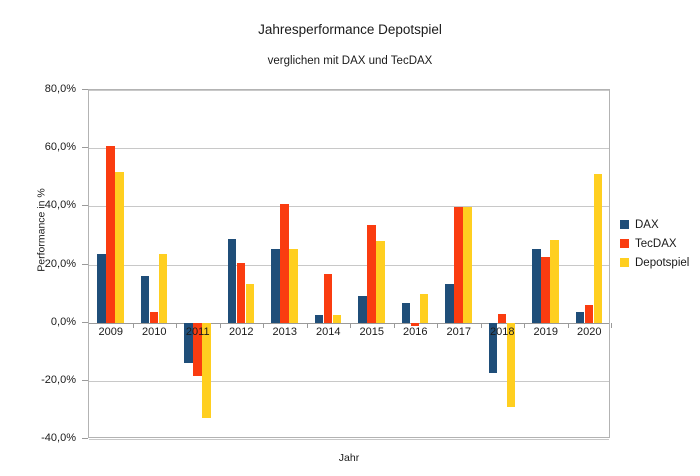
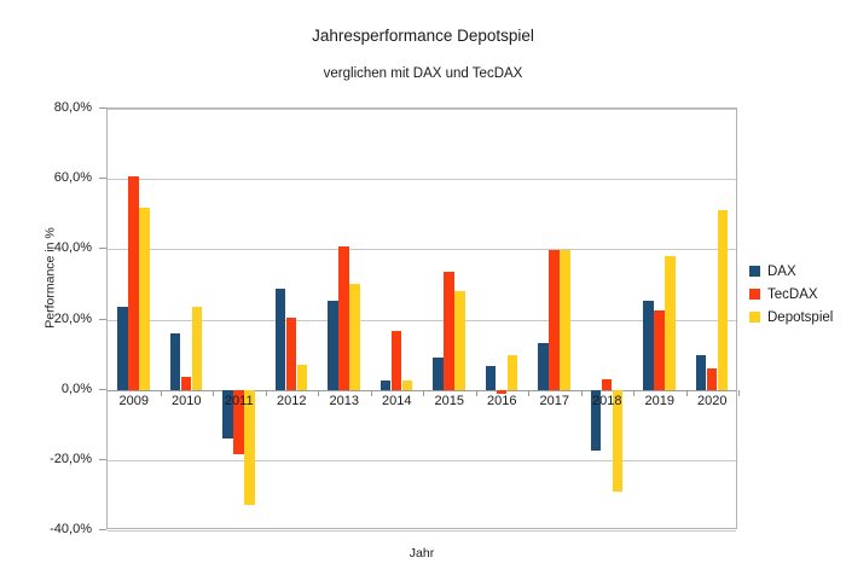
Depotspiel/2012: 13% -> 7%
Depotspiel/2013: 25% -> 30%
Depotspiel/2019: 28% -> 38%
DAX/2020: 4% -> 10%
